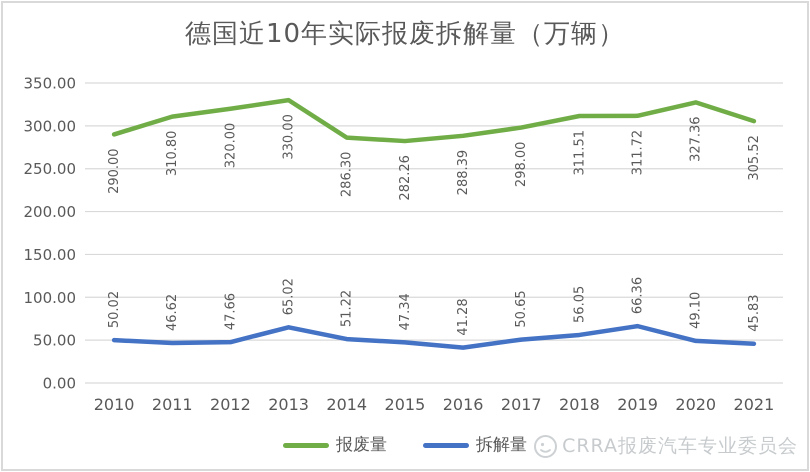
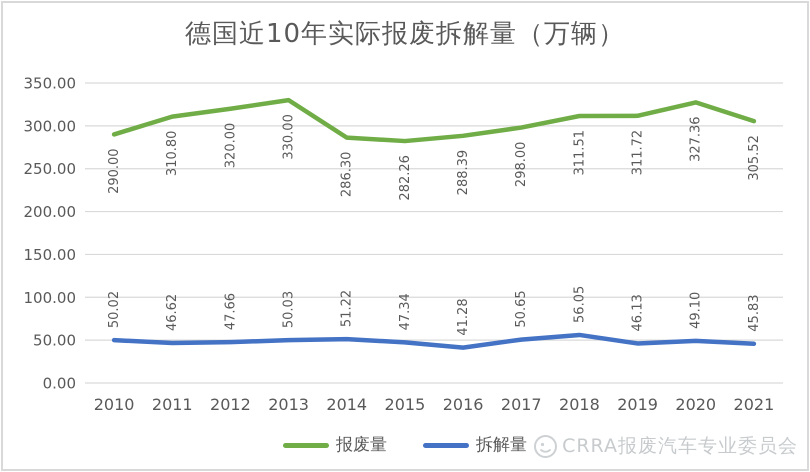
拆解量/2013: 65.02 -> 50.03
拆解量/2019: 66.36 -> 46.13
